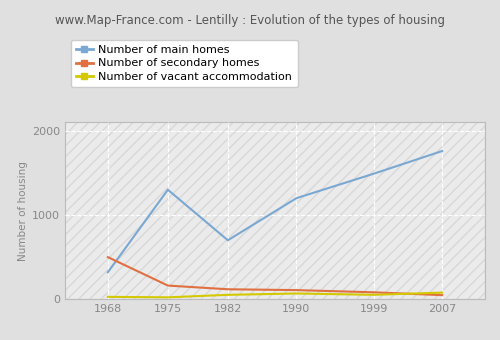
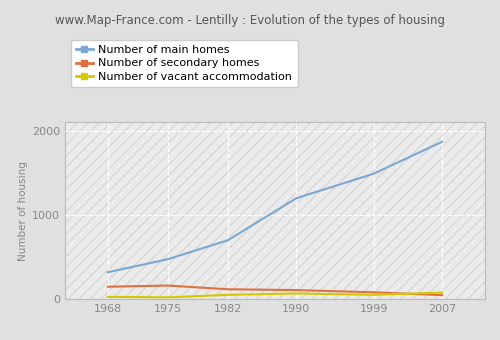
Number of secondary homes/1968: 500 -> 150
Number of main homes/1975: 1300 -> 480
Number of main homes/2007: 1760 -> 1870
